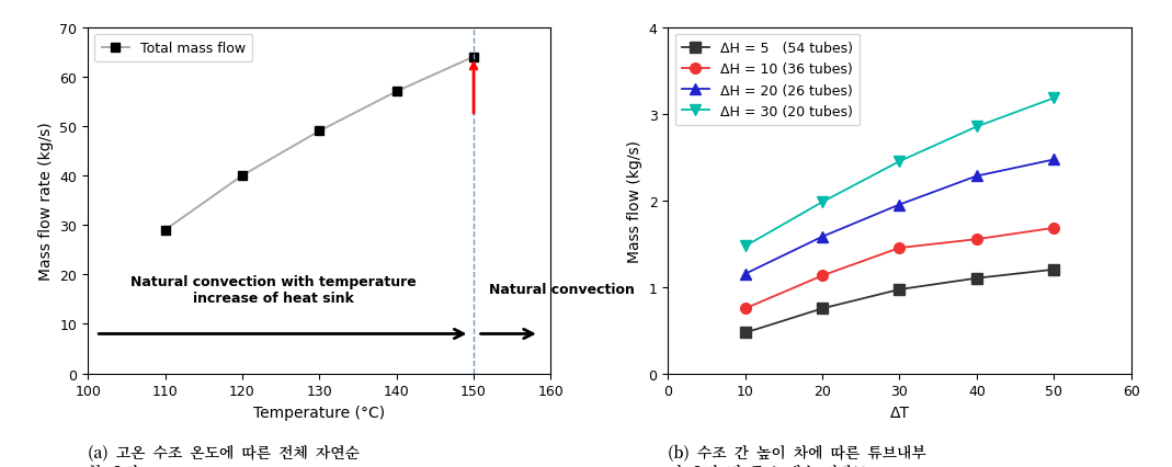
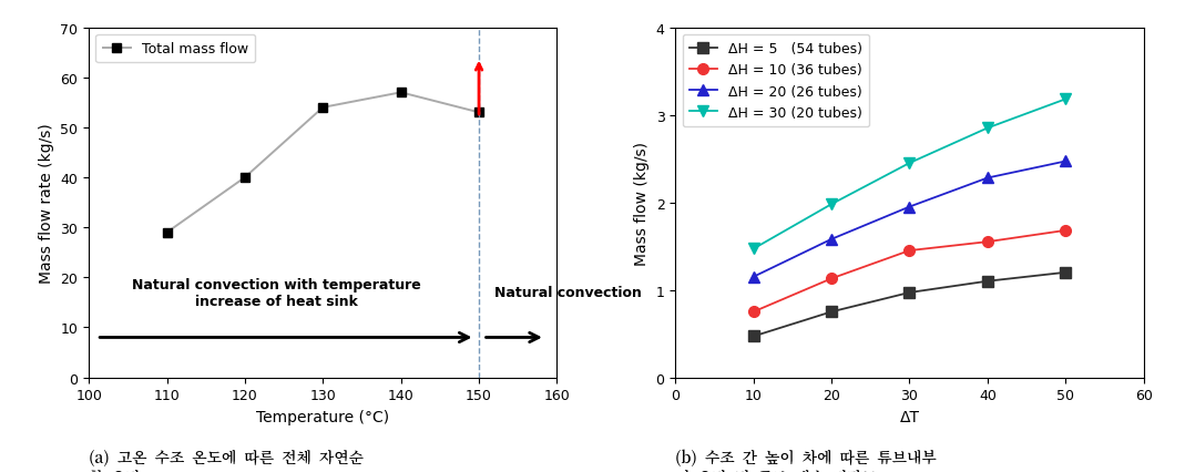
130: 49 -> 54
150: 64 -> 53
